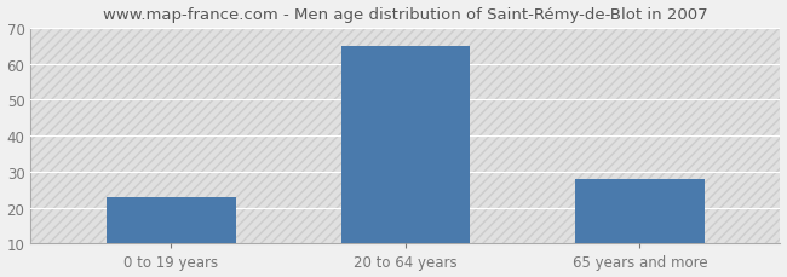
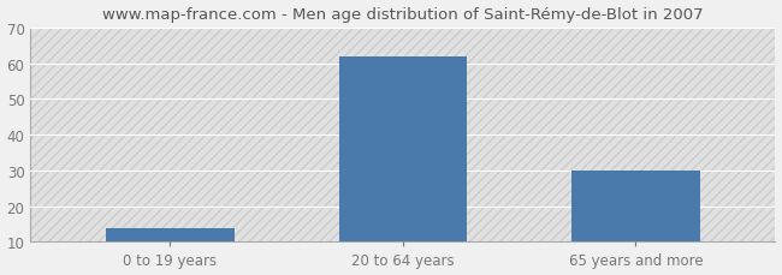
0 to 19 years: 23 -> 14
20 to 64 years: 65 -> 62
65 years and more: 28 -> 30
